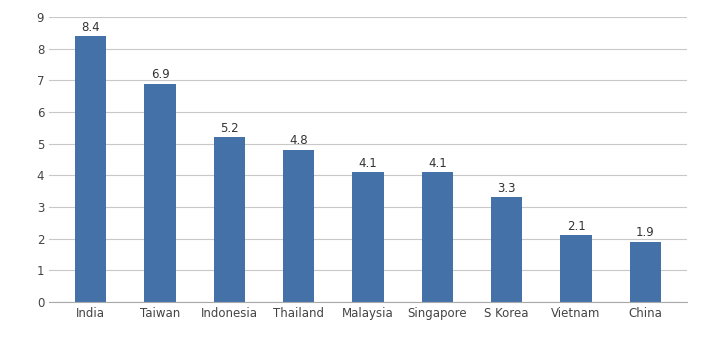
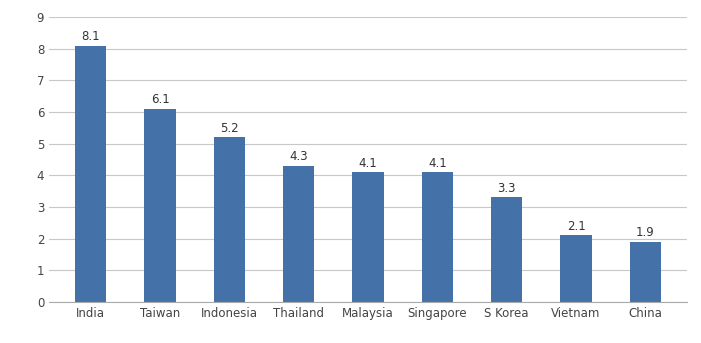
India: 8.4 -> 8.1
Taiwan: 6.9 -> 6.1
Thailand: 4.8 -> 4.3
